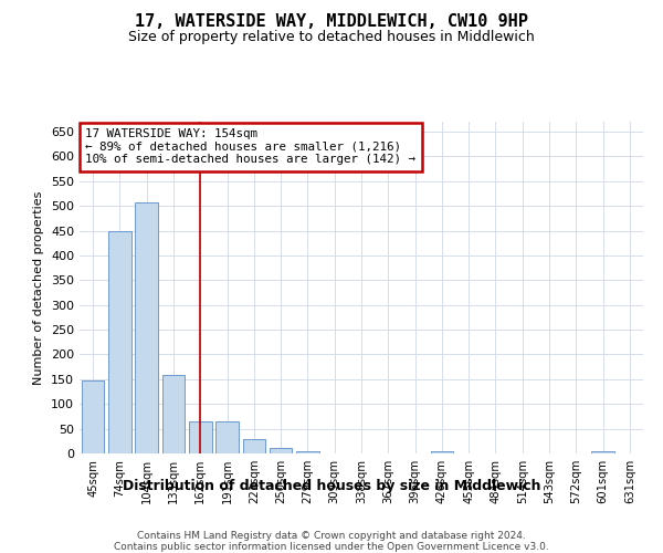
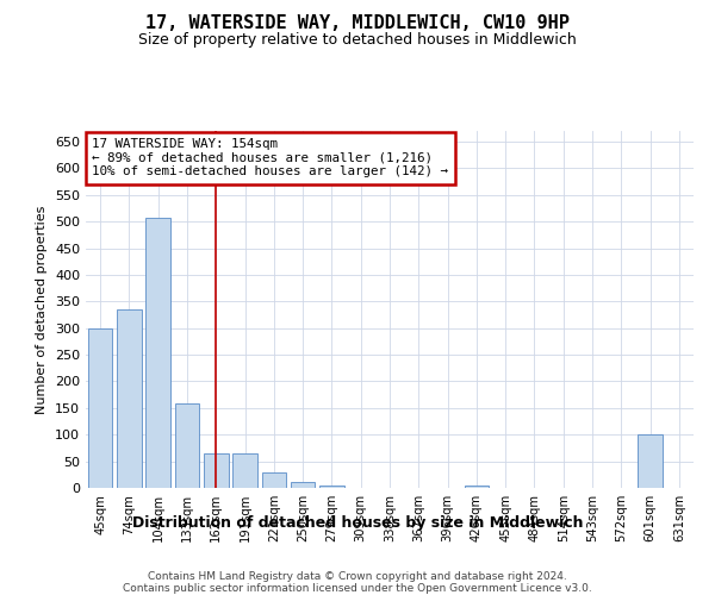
45sqm: 148 -> 300
74sqm: 450 -> 335
601sqm: 5 -> 100
